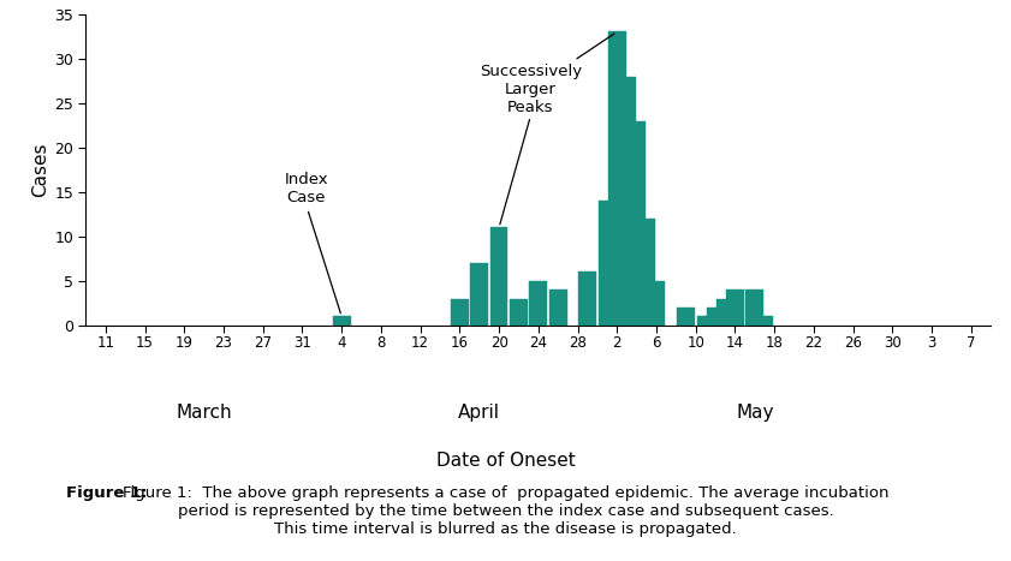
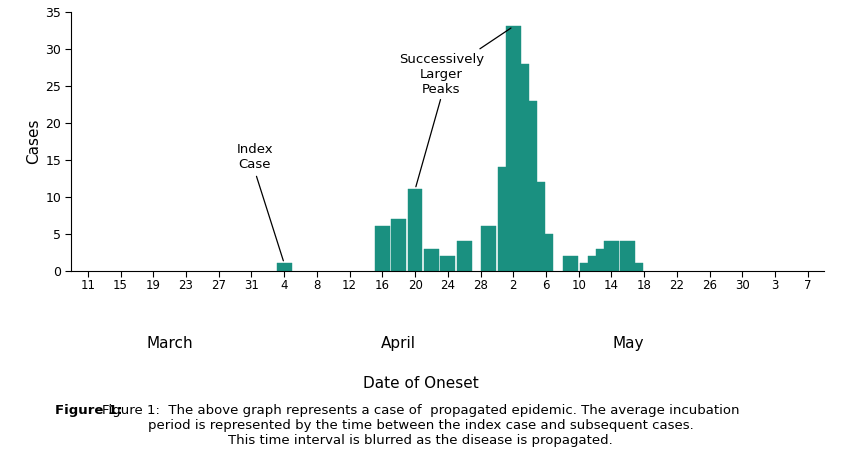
16: 3 -> 6
24: 5 -> 2
